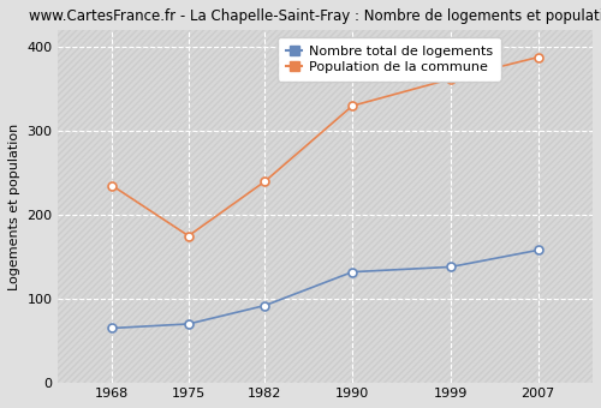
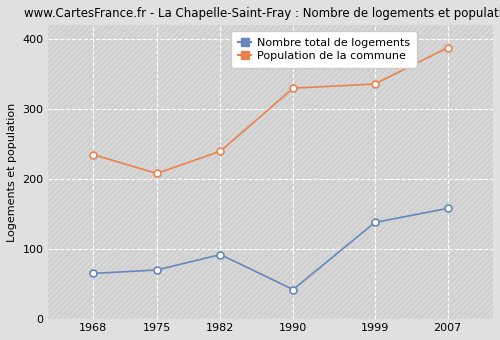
Population de la commune/1975: 175 -> 208
Nombre total de logements/1990: 132 -> 42
Population de la commune/1999: 362 -> 336
